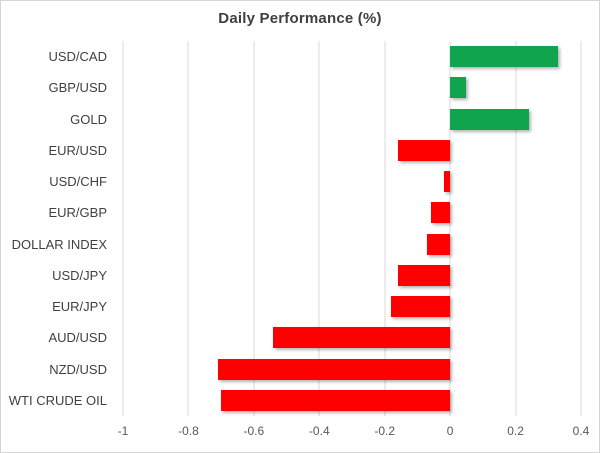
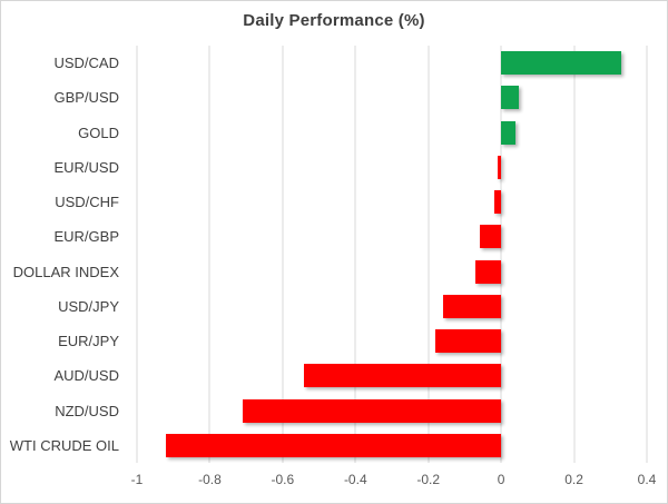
GOLD: 0.24 -> 0.04
EUR/USD: -0.16 -> -0.01
WTI CRUDE OIL: -0.70 -> -0.92
